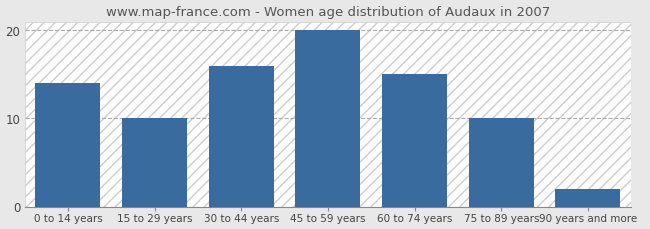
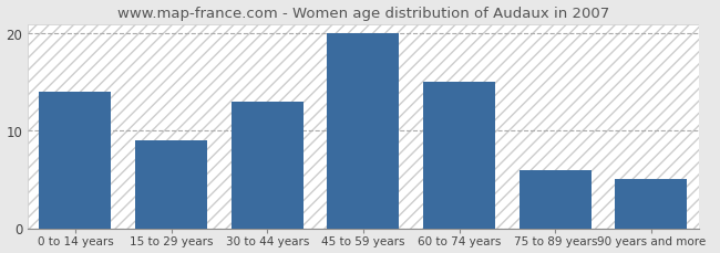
15 to 29 years: 10 -> 9
30 to 44 years: 16 -> 13
75 to 89 years: 10 -> 6
90 years and more: 2 -> 5
